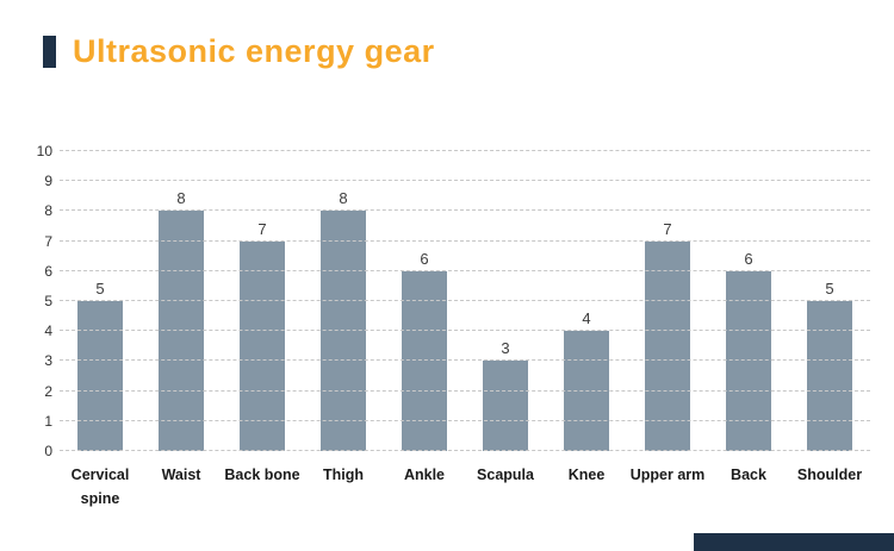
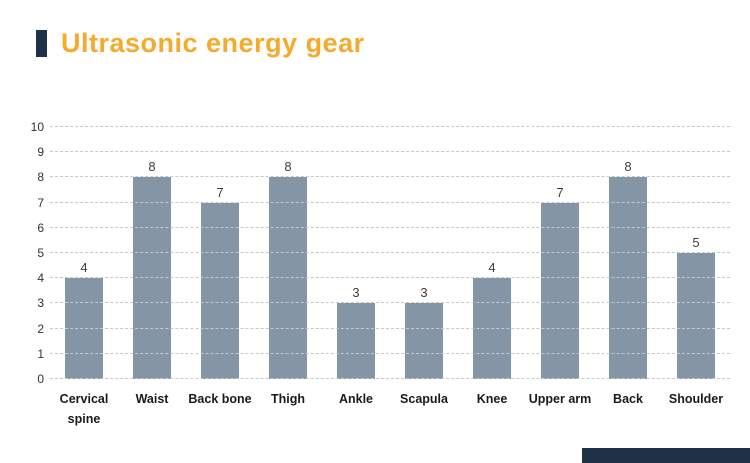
Cervical spine: 5 -> 4
Ankle: 6 -> 3
Back: 6 -> 8
